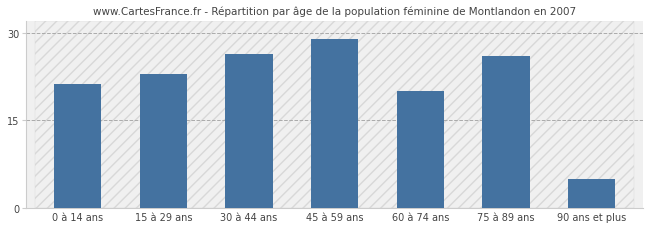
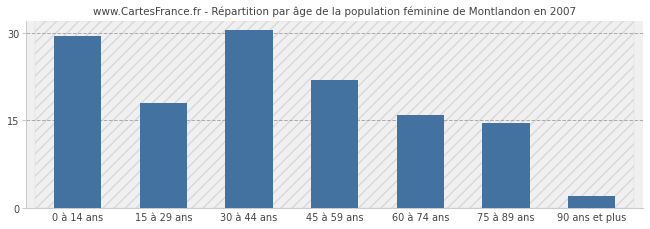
0 à 14 ans: 21.2 -> 29.5
15 à 29 ans: 23.0 -> 18.0
30 à 44 ans: 26.4 -> 30.5
45 à 59 ans: 29.0 -> 22.0
60 à 74 ans: 20.0 -> 16.0
75 à 89 ans: 26.0 -> 14.5
90 ans et plus: 5.0 -> 2.0
